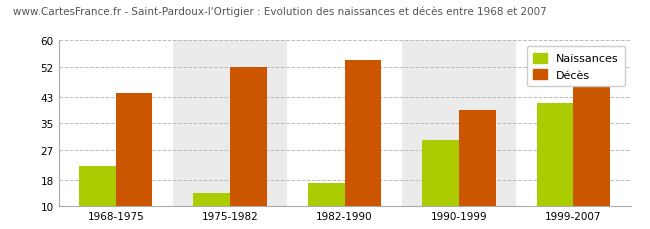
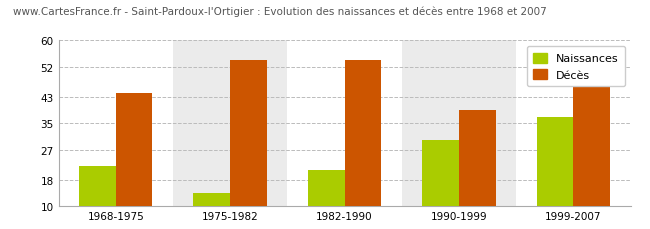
Décès/1975-1982: 52 -> 54
Naissances/1982-1990: 17 -> 21
Naissances/1999-2007: 41 -> 37
